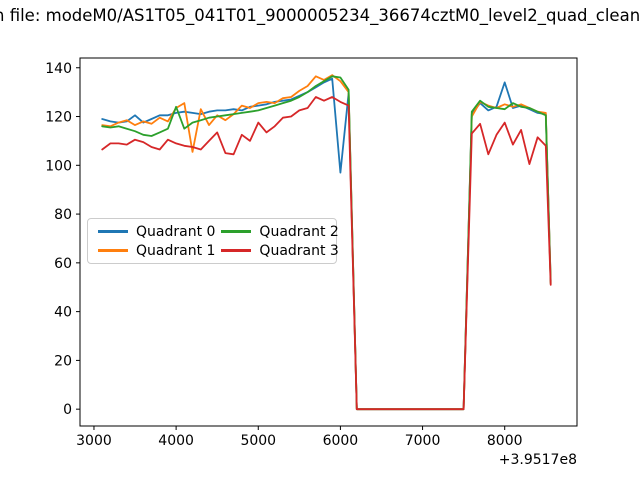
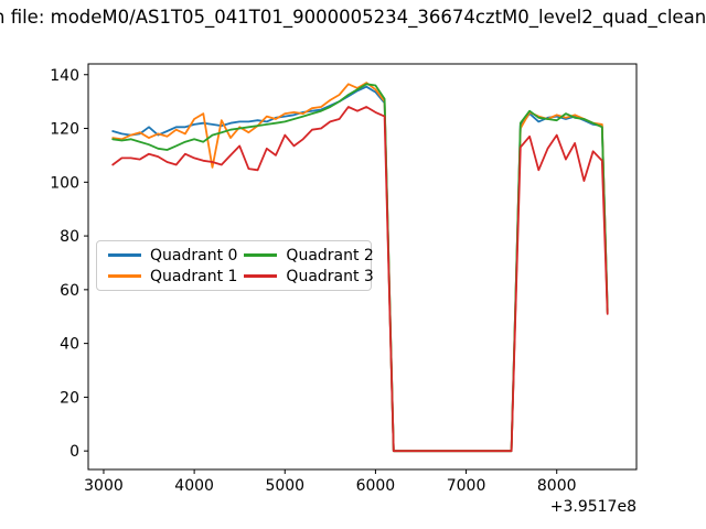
Quadrant 2/4000: 124 -> 116
Quadrant 0/6000: 97 -> 134
Quadrant 0/8000: 134 -> 124
